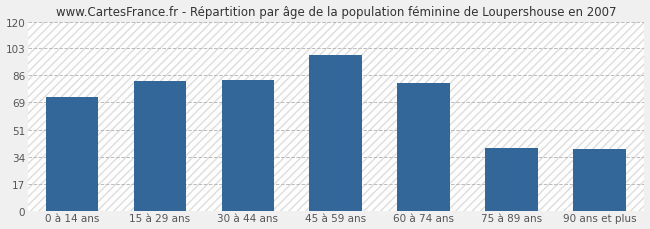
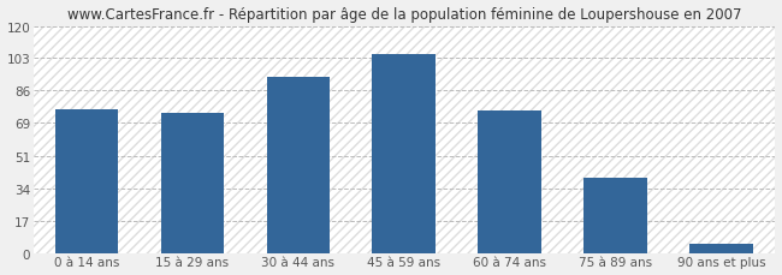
0 à 14 ans: 72 -> 76
15 à 29 ans: 82 -> 74
30 à 44 ans: 83 -> 93
45 à 59 ans: 99 -> 105
60 à 74 ans: 81 -> 75
90 ans et plus: 39 -> 5
